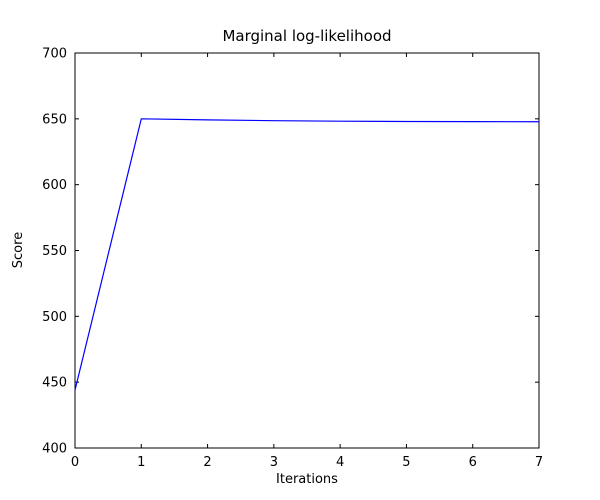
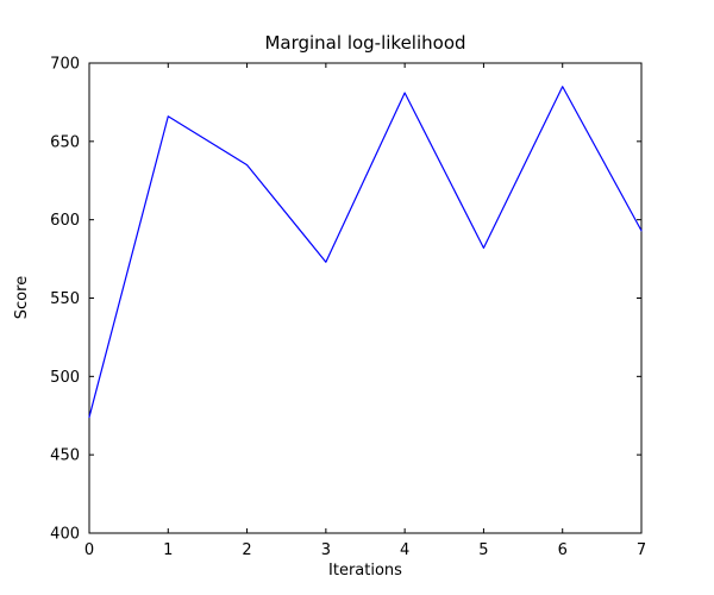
0: 444 -> 474
1: 650 -> 666
2: 649 -> 635
3: 649 -> 573
4: 648 -> 681
5: 648 -> 582
6: 648 -> 685
7: 648 -> 593
